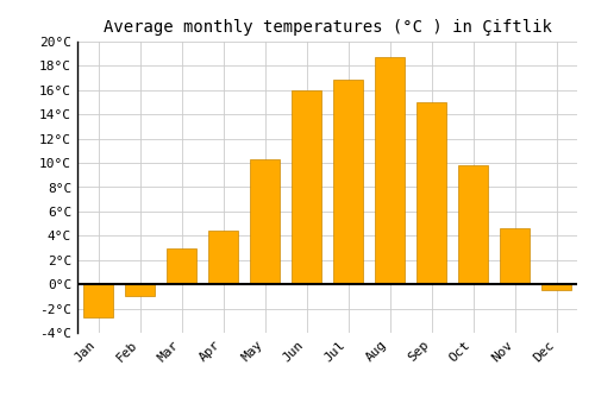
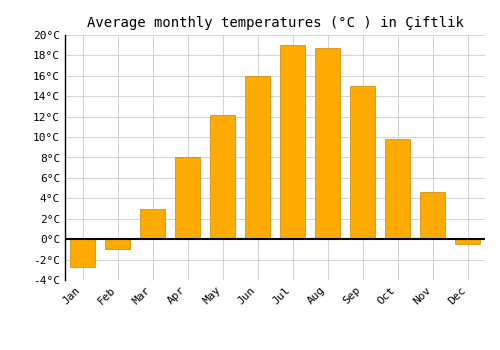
Apr: 4.4°C -> 8.0°C
May: 10.3°C -> 12.2°C
Jul: 16.9°C -> 19.0°C
